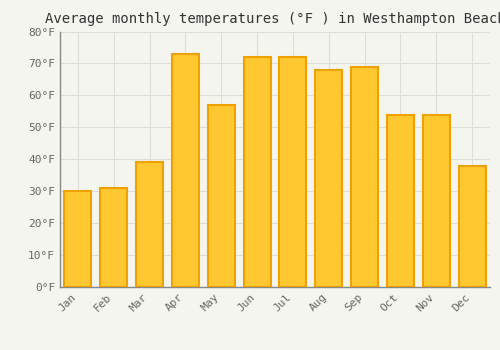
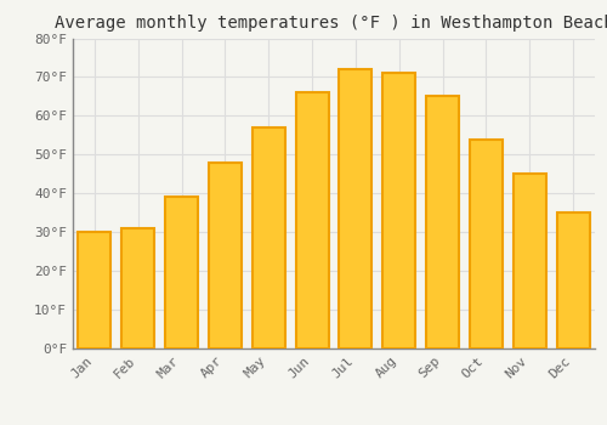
Apr: 73°F -> 48°F
Jun: 72°F -> 66°F
Aug: 68°F -> 71°F
Sep: 69°F -> 65°F
Nov: 54°F -> 45°F
Dec: 38°F -> 35°F
